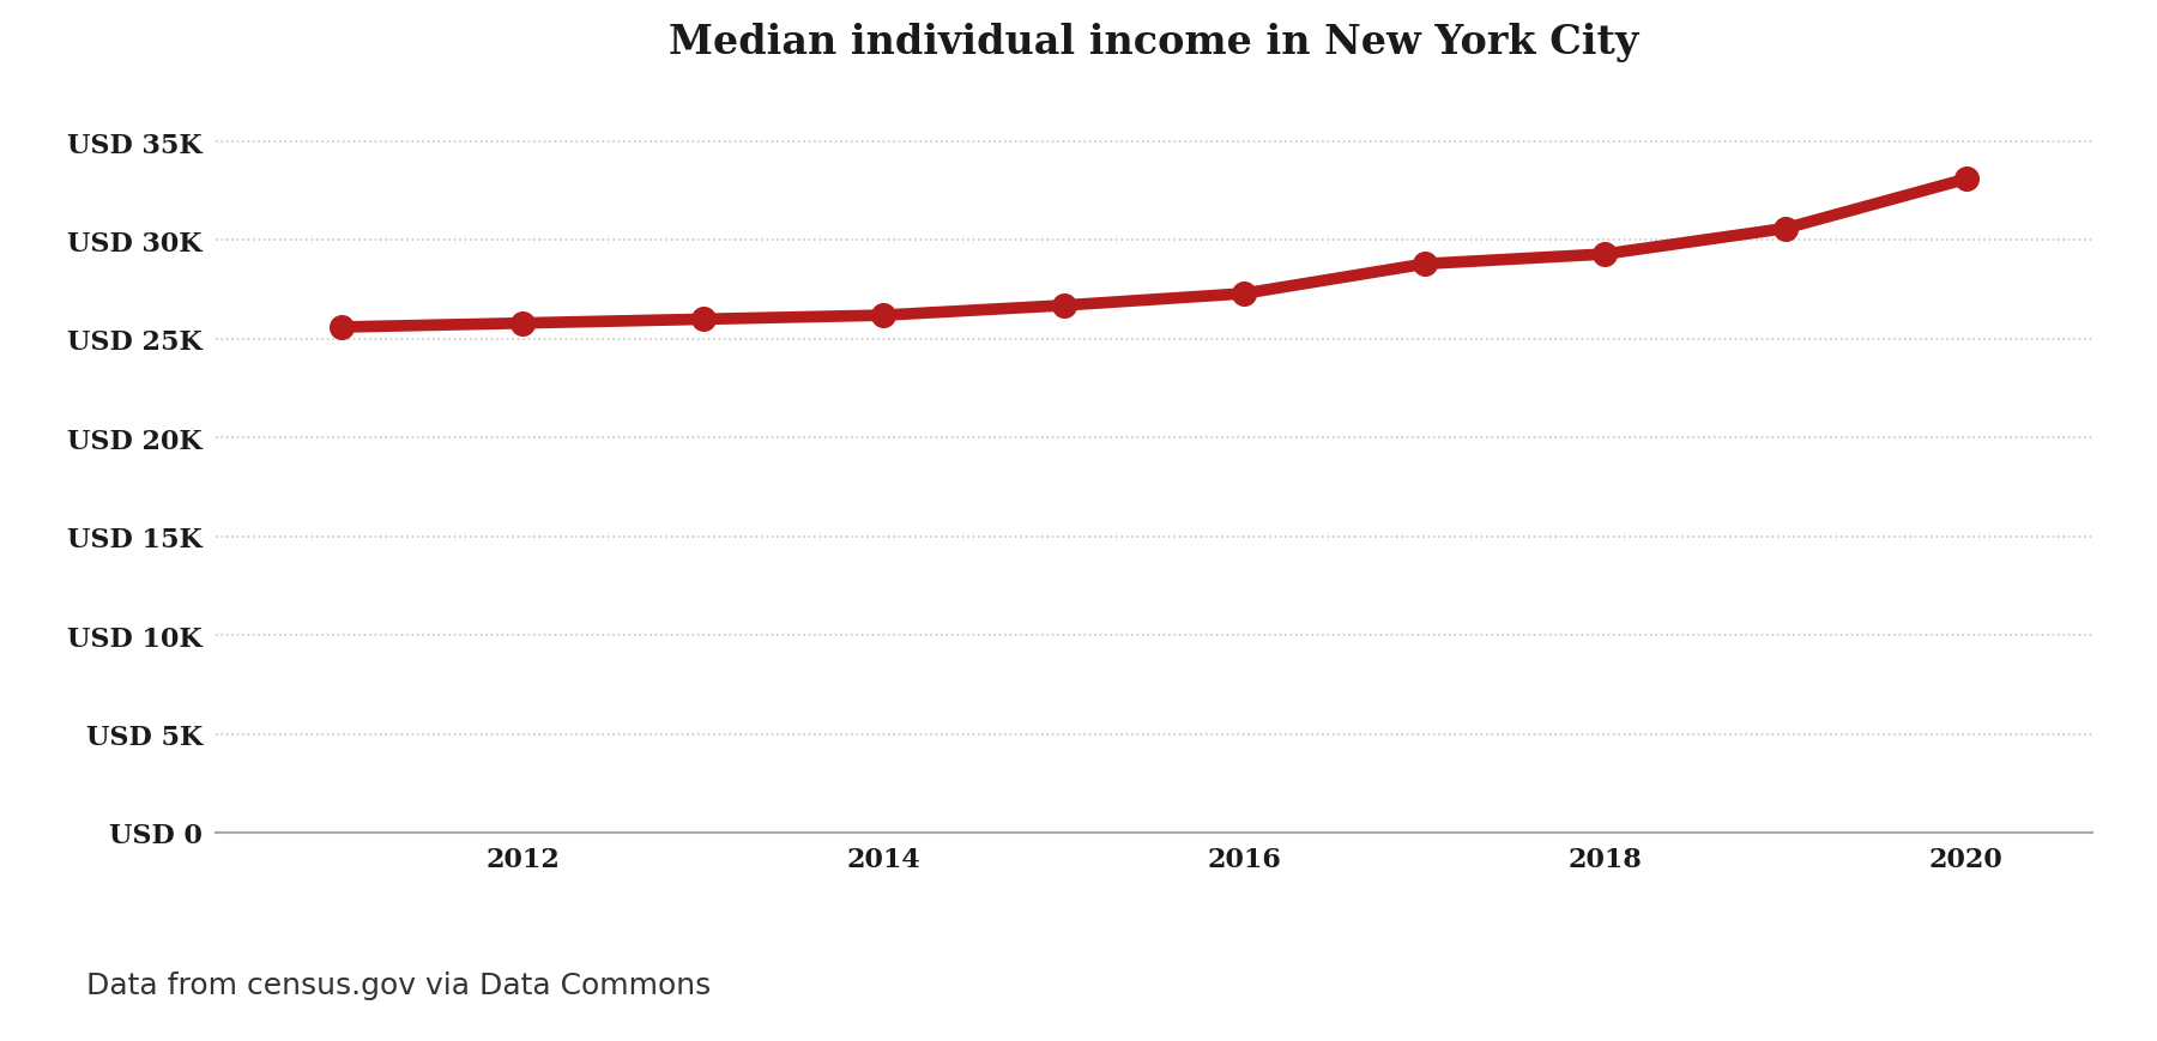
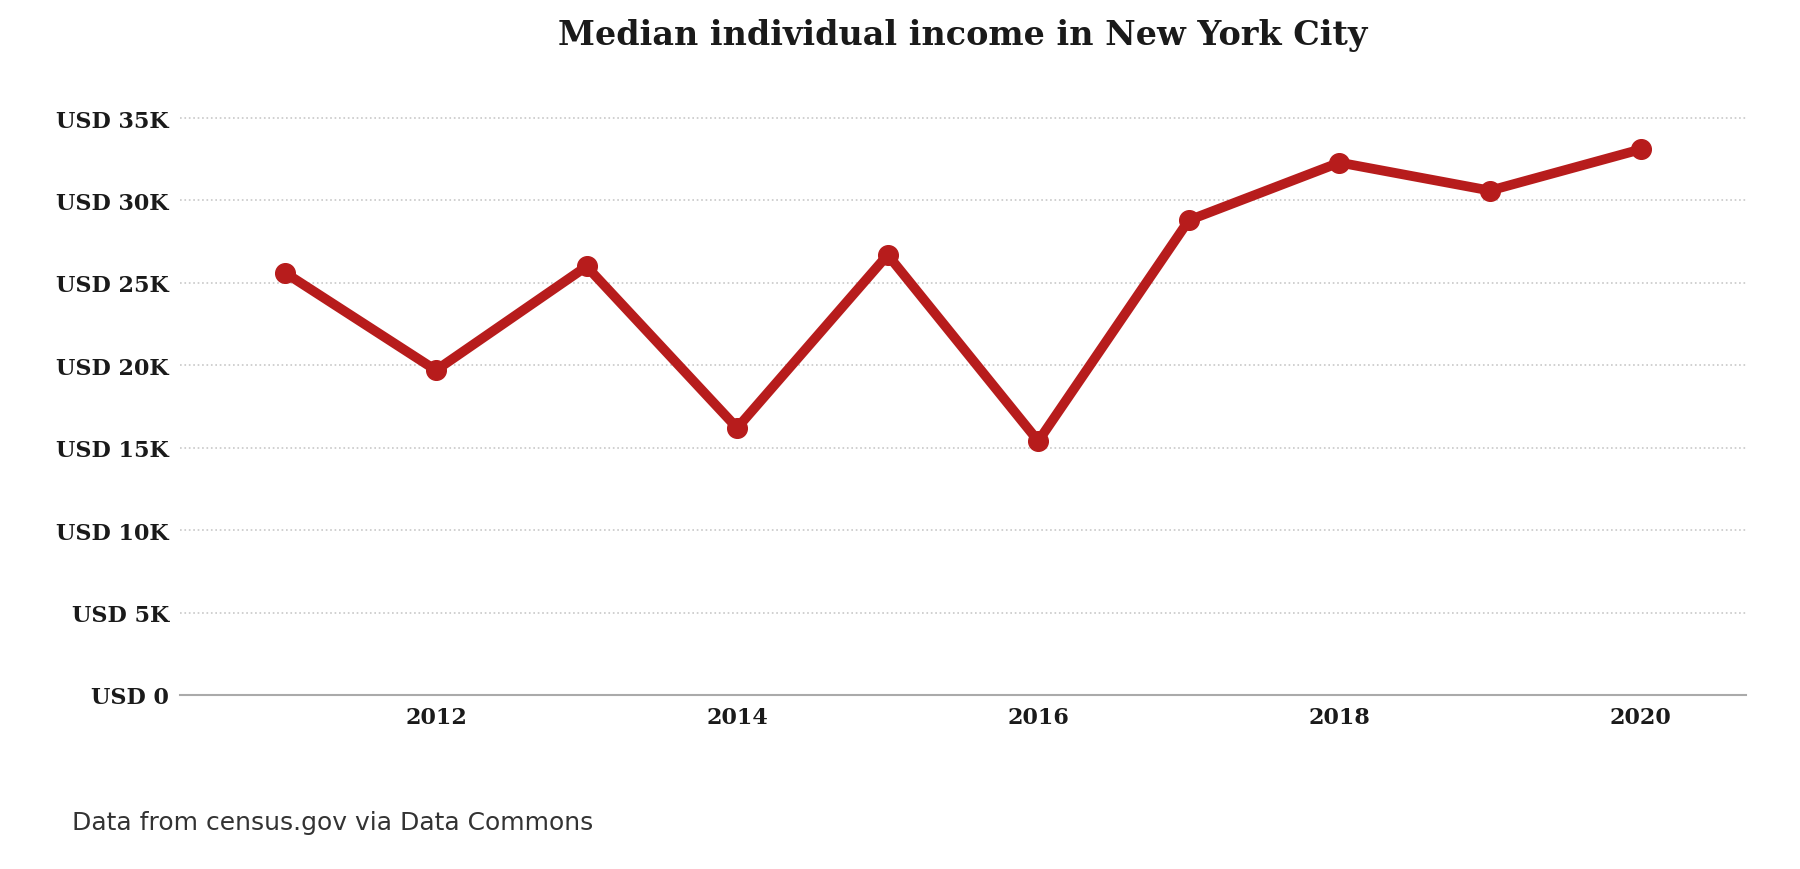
2012: USD 25.8K -> USD 19.7K
2014: USD 26.2K -> USD 16.2K
2016: USD 27.3K -> USD 15.4K
2018: USD 29.3K -> USD 32.3K
